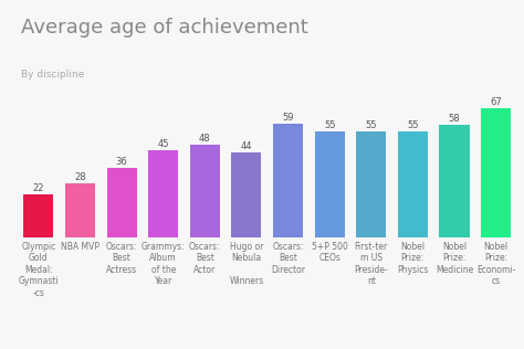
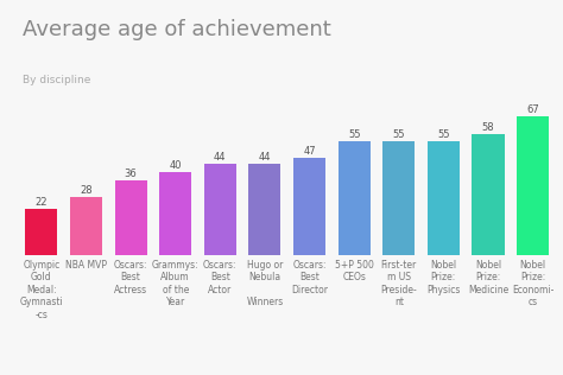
Grammys: Album of the Year: 45 -> 40
Oscars: Best Actor: 48 -> 44
Oscars: Best Director: 59 -> 47
